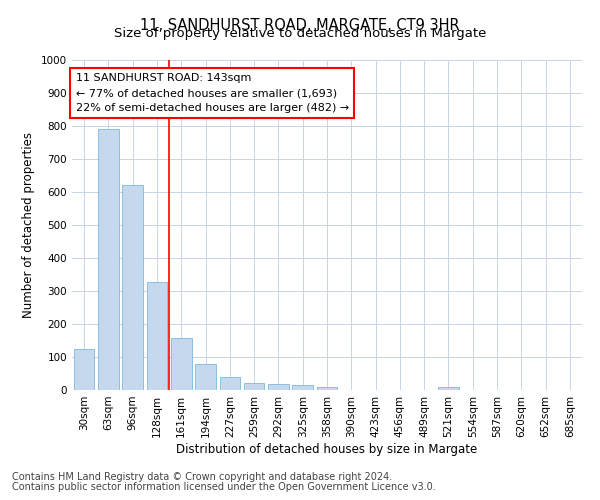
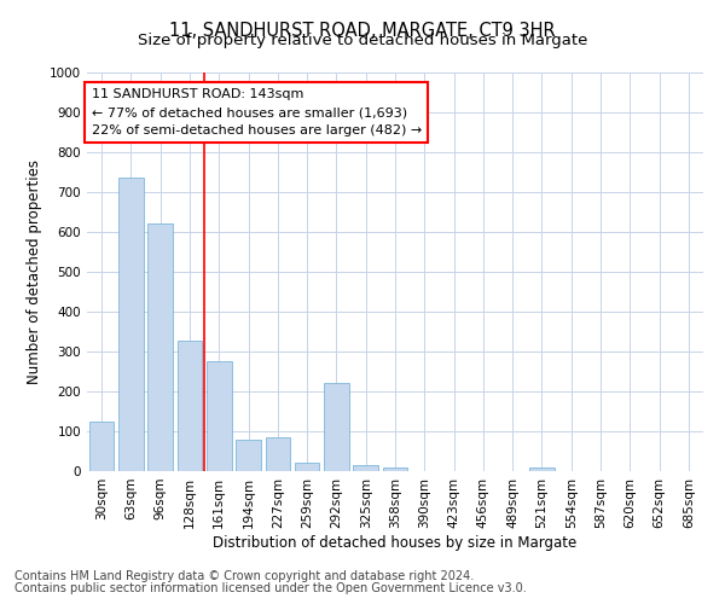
63sqm: 790 -> 735
161sqm: 158 -> 275
227sqm: 38 -> 85
292sqm: 18 -> 220
